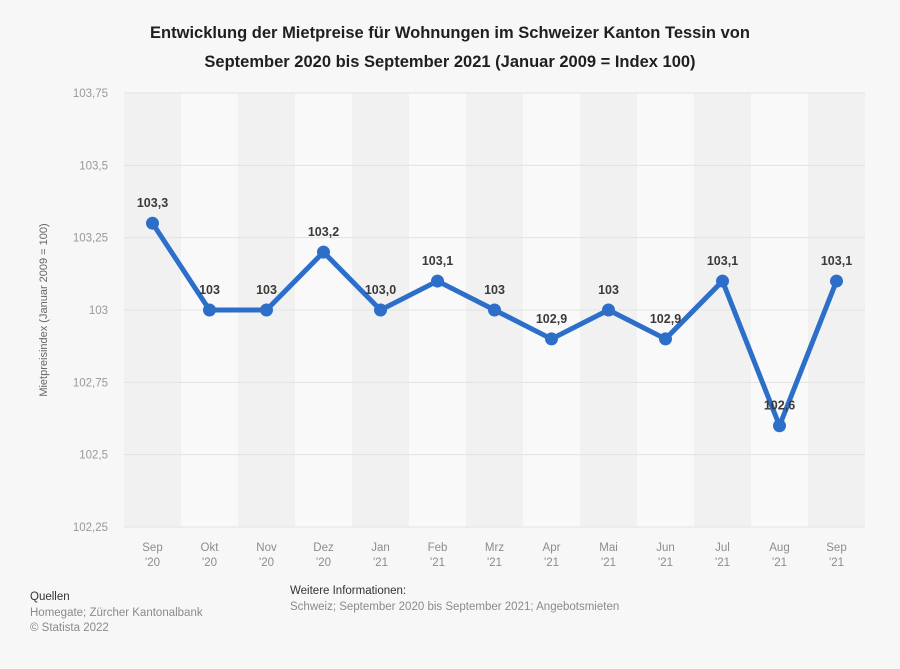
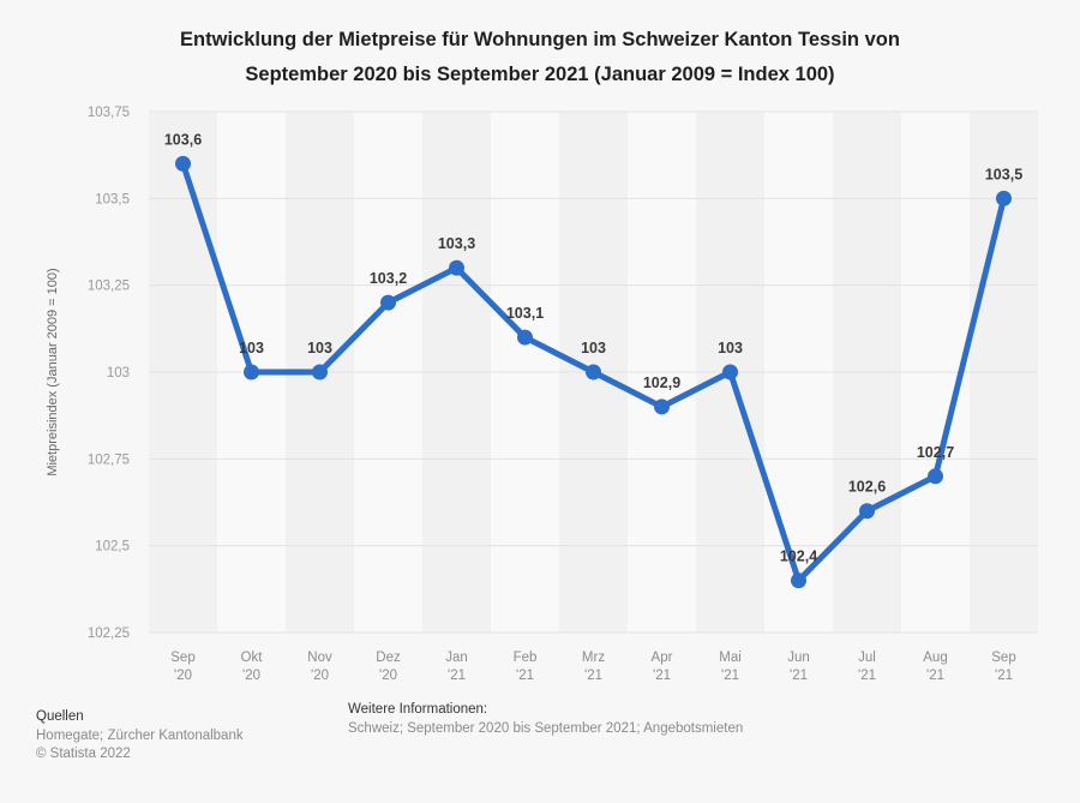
Sep '20: 103,3 -> 103,6
Jan '21: 103,0 -> 103,3
Jun '21: 102,9 -> 102,4
Jul '21: 103,1 -> 102,6
Aug '21: 102,6 -> 102,7
Sep '21: 103,1 -> 103,5
